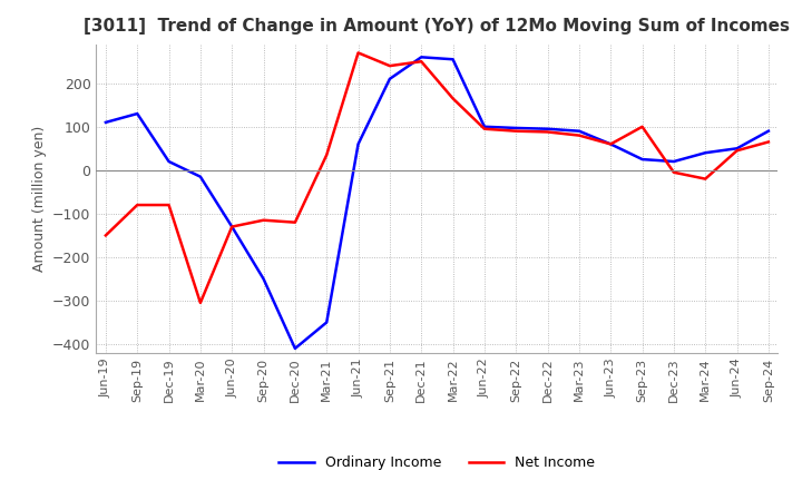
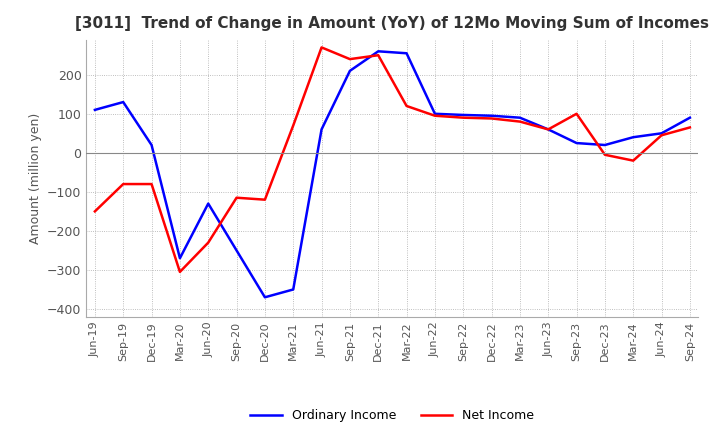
Ordinary Income/Mar-20: -15 -> -270
Net Income/Jun-20: -130 -> -230
Ordinary Income/Dec-20: -410 -> -370
Net Income/Mar-21: 35 -> 70
Net Income/Mar-22: 165 -> 120
